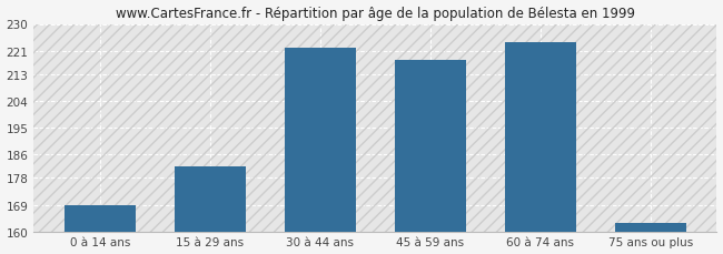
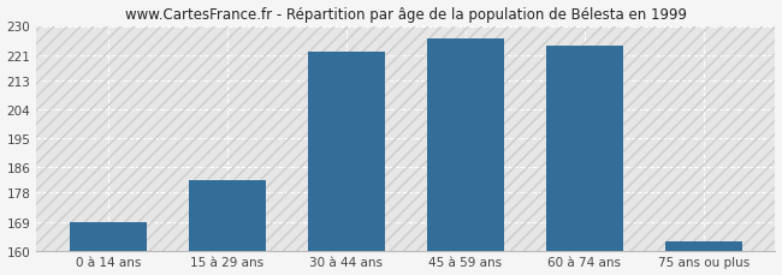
45 à 59 ans: 218 -> 226
